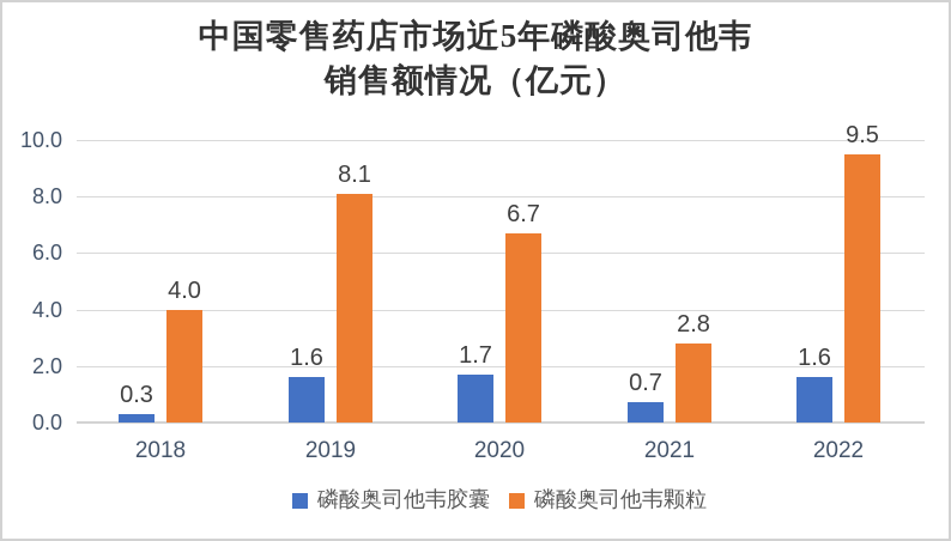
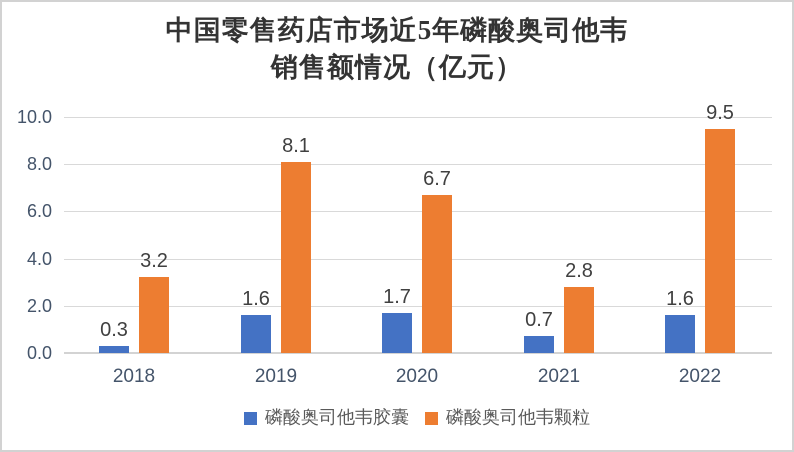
磷酸奥司他韦颗粒/2018: 4.0 -> 3.2
